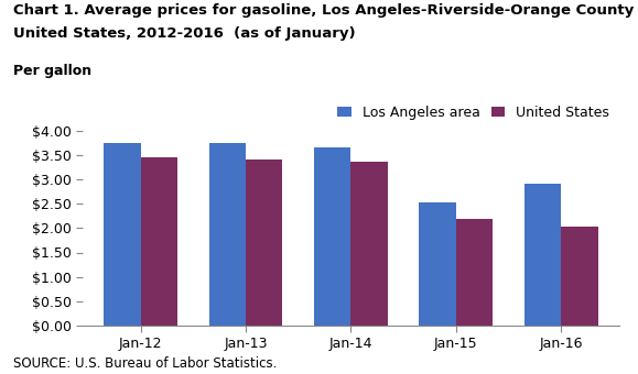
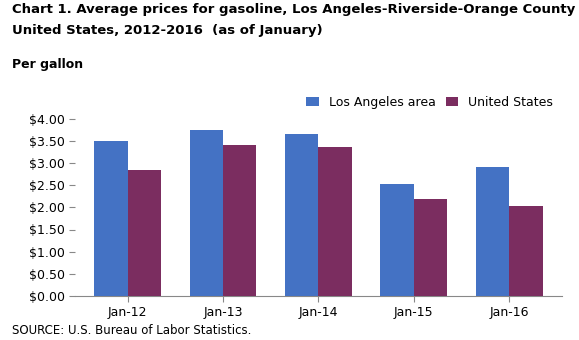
Los Angeles area/Jan-12: $3.74 -> $3.50
United States/Jan-12: $3.46 -> $2.85
